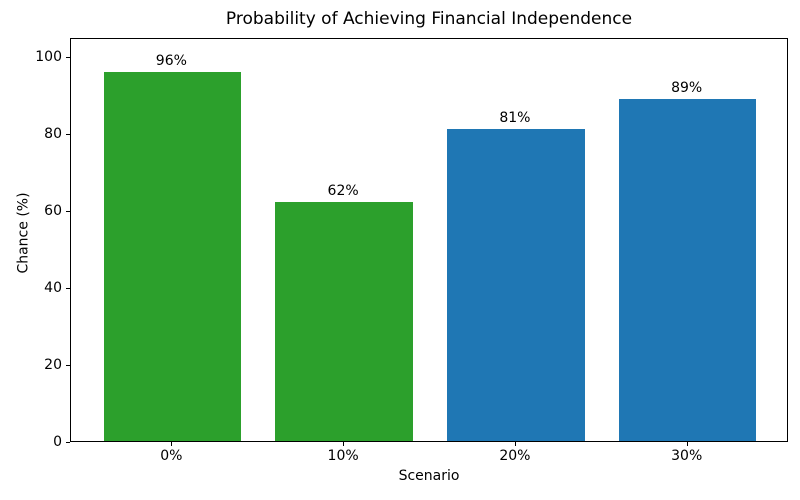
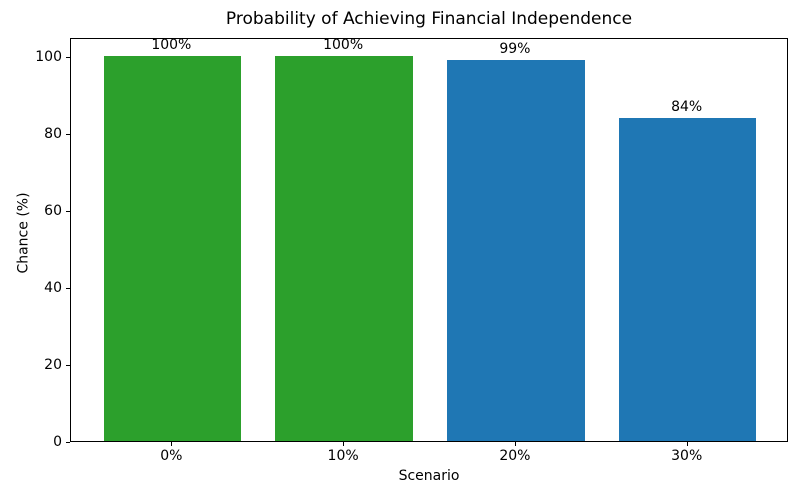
0%: 96% -> 100%
10%: 62% -> 100%
20%: 81% -> 99%
30%: 89% -> 84%
